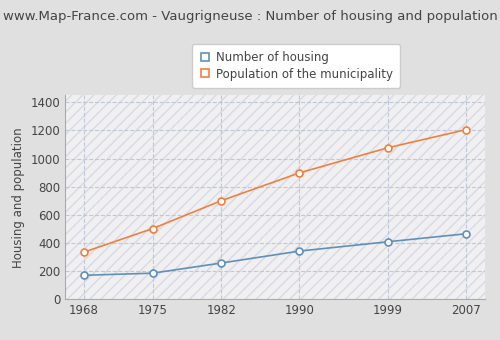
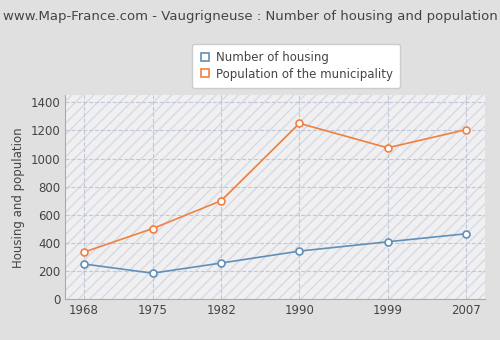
Number of housing/1968: 170 -> 250
Population of the municipality/1990: 900 -> 1250
